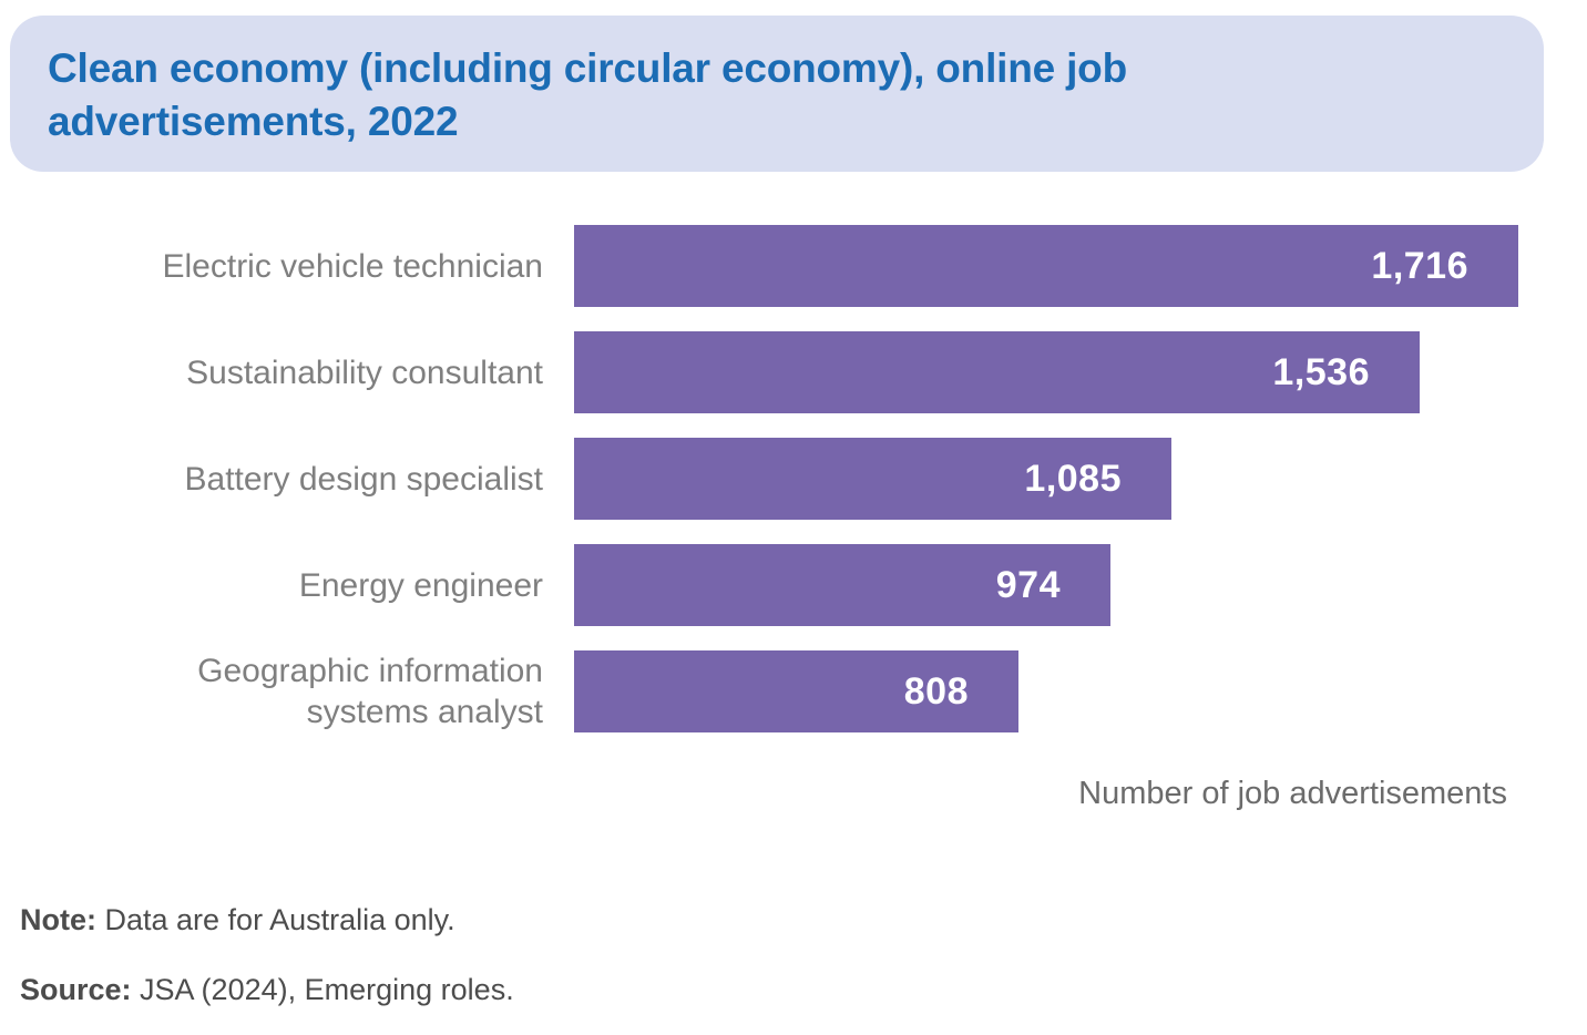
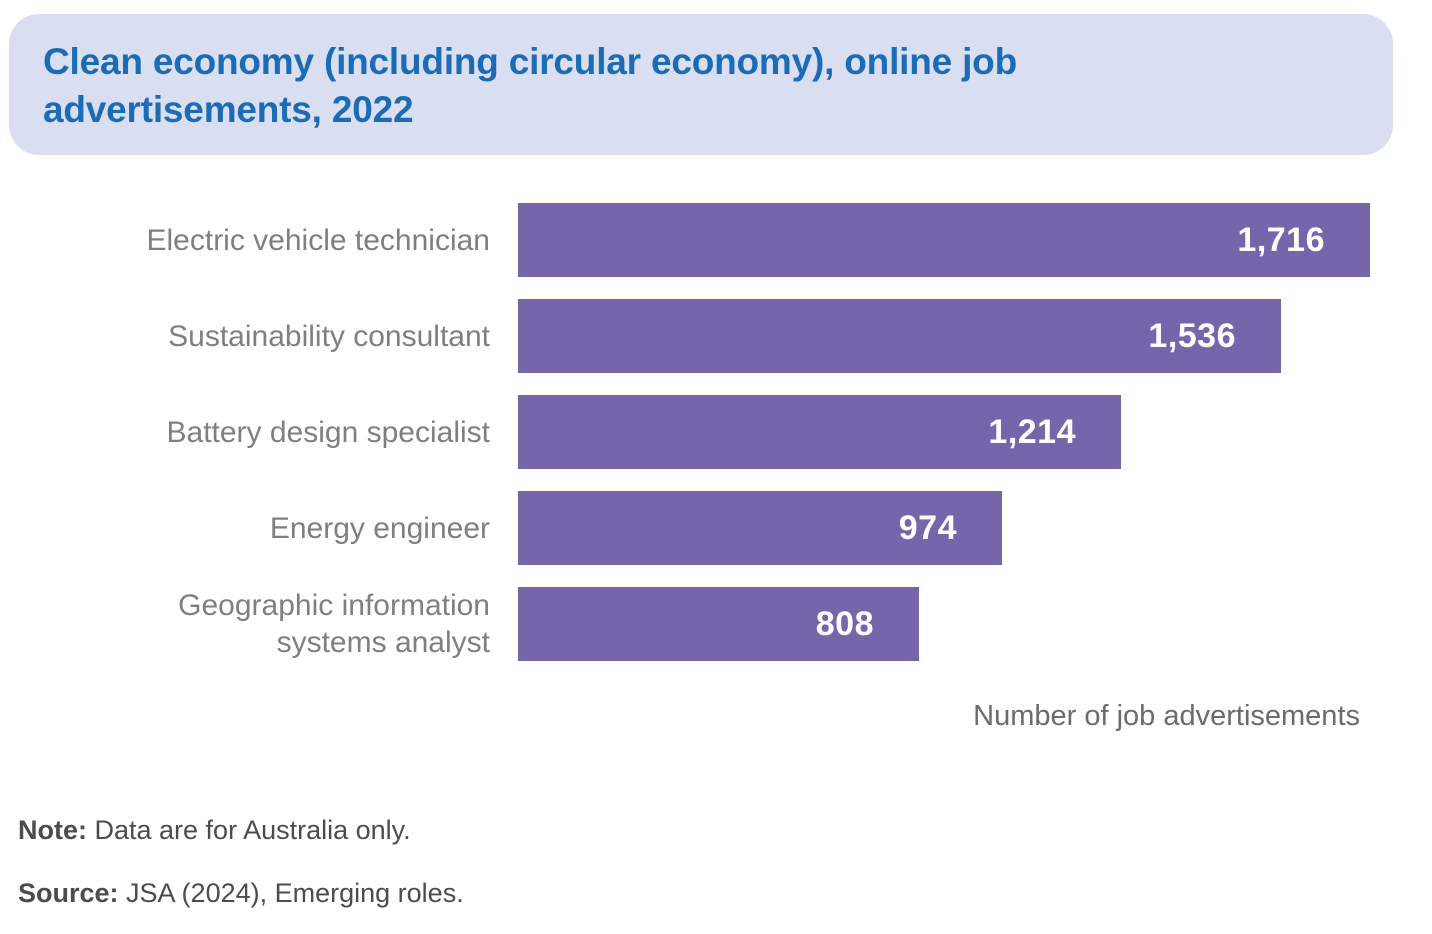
Battery design specialist: 1,085 -> 1,214
